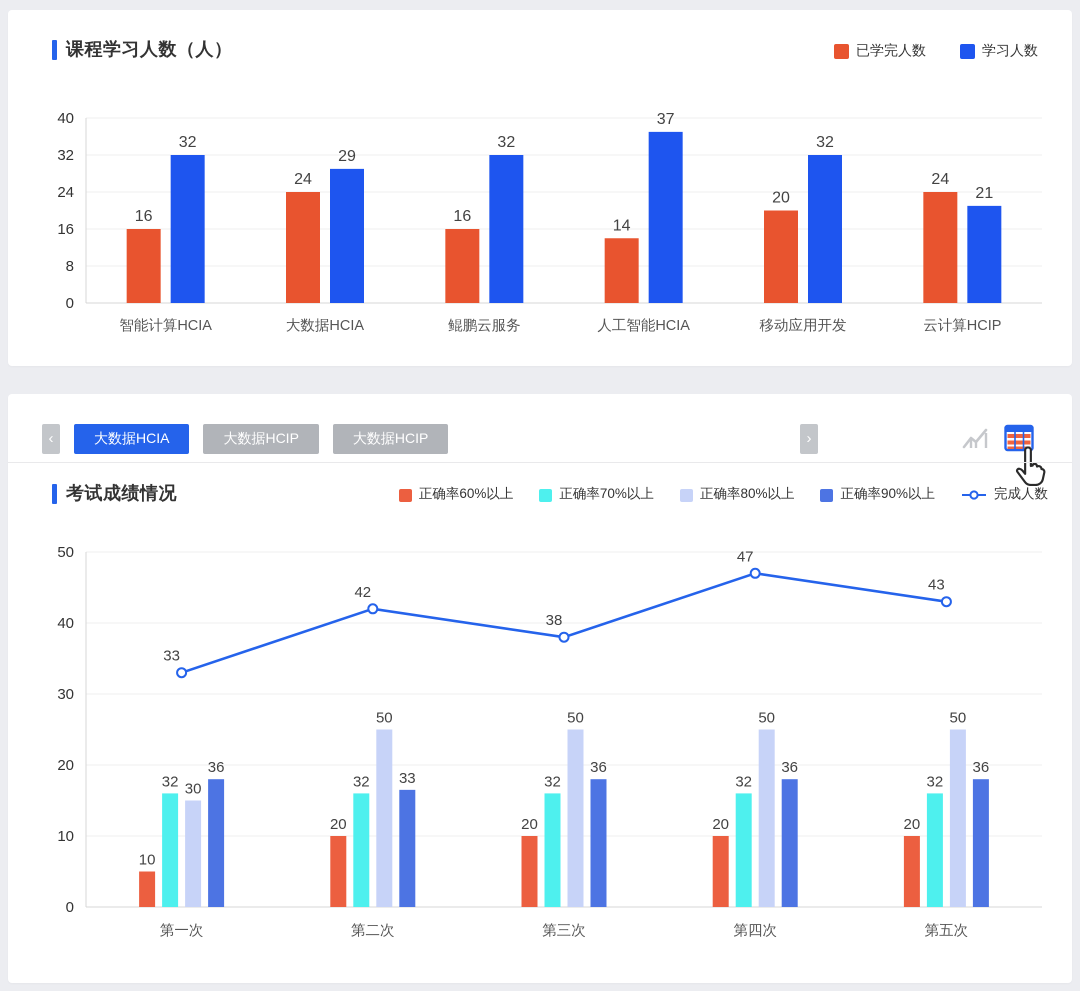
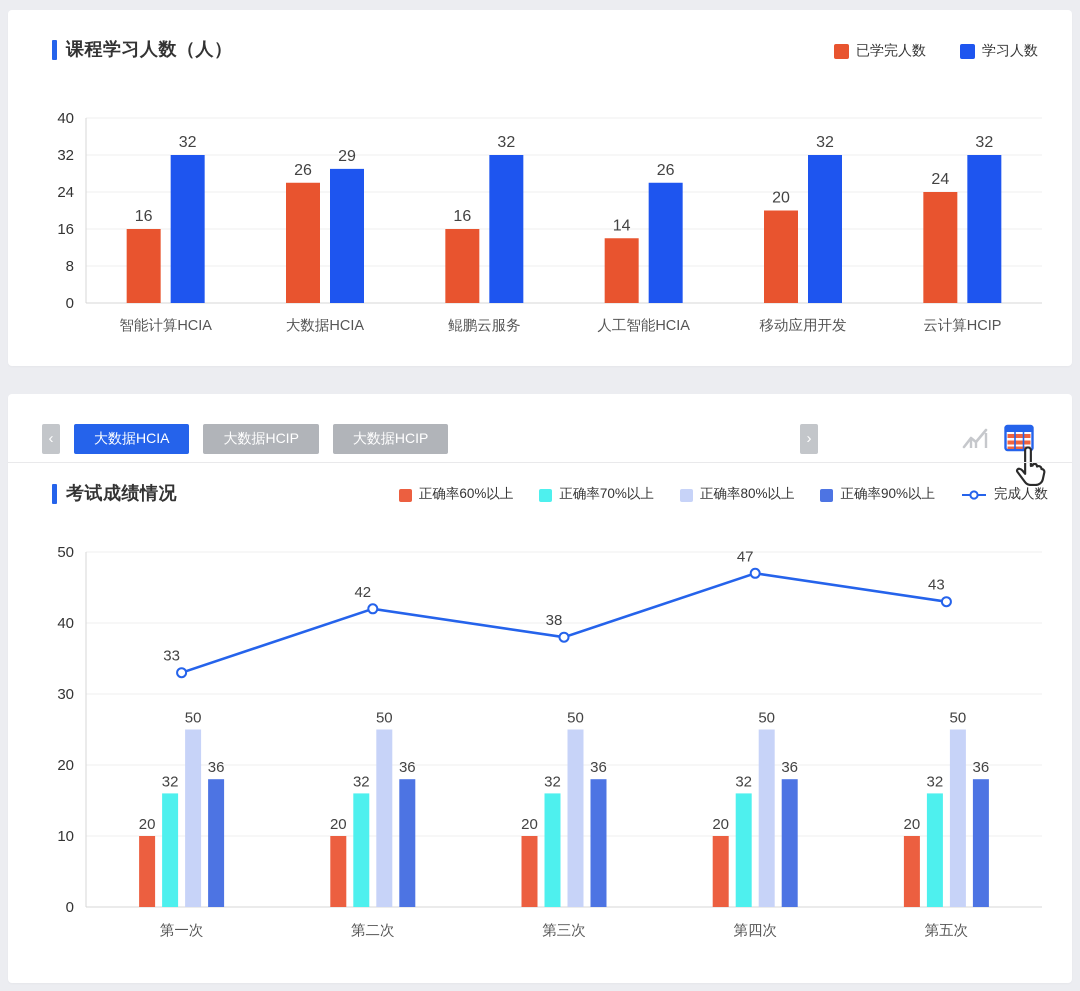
课程学习人数（人）/已学完人数/大数据HCIA: 24 -> 26
课程学习人数（人）/学习人数/人工智能HCIA: 37 -> 26
课程学习人数（人）/学习人数/云计算HCIP: 21 -> 32
考试成绩情况/正确率60%以上/第一次: 10 -> 20
考试成绩情况/正确率80%以上/第一次: 30 -> 50
考试成绩情况/正确率90%以上/第二次: 33 -> 36
